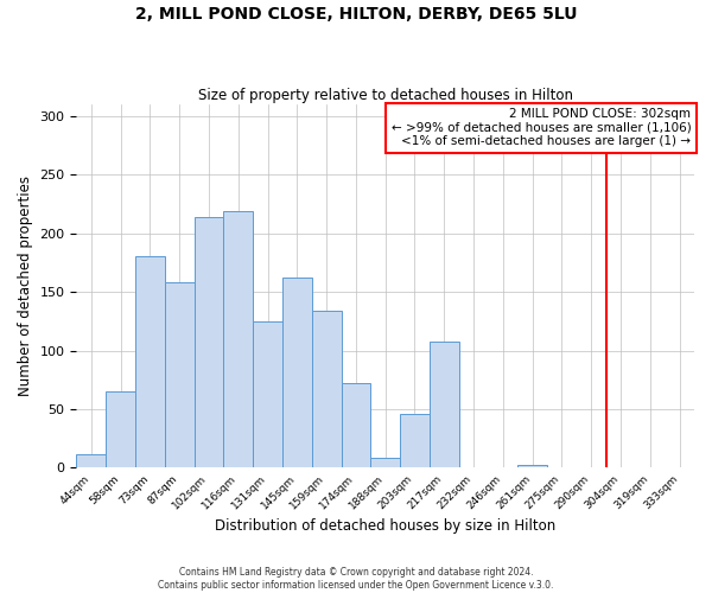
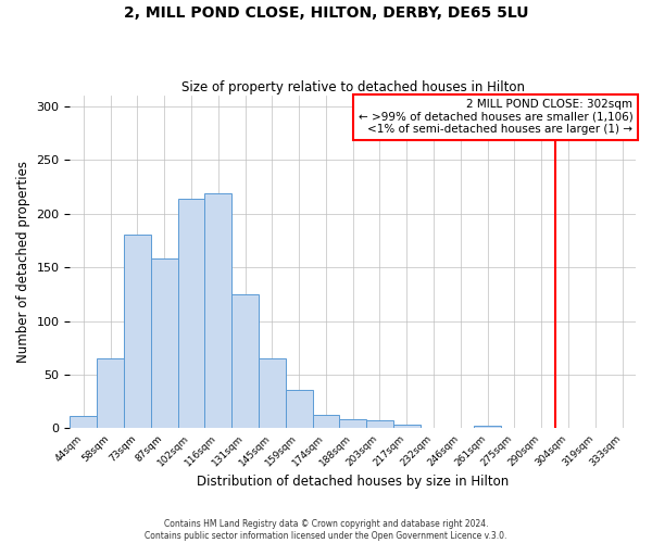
145sqm: 162 -> 65
159sqm: 134 -> 36
174sqm: 72 -> 13
203sqm: 46 -> 8
217sqm: 108 -> 4
